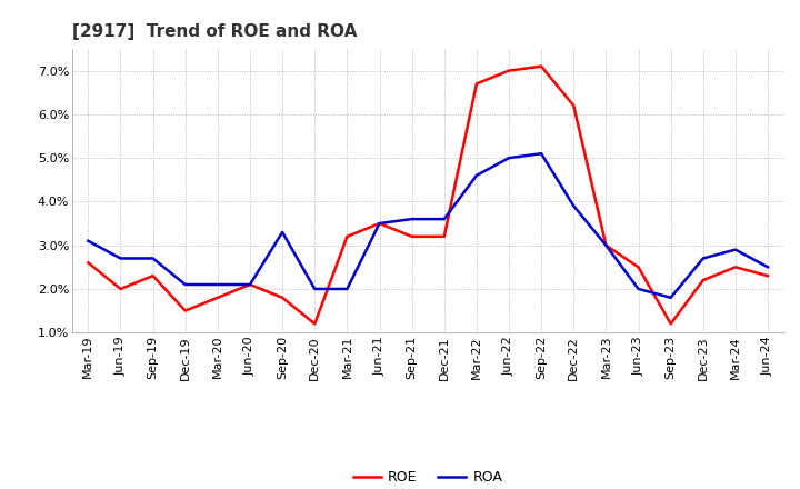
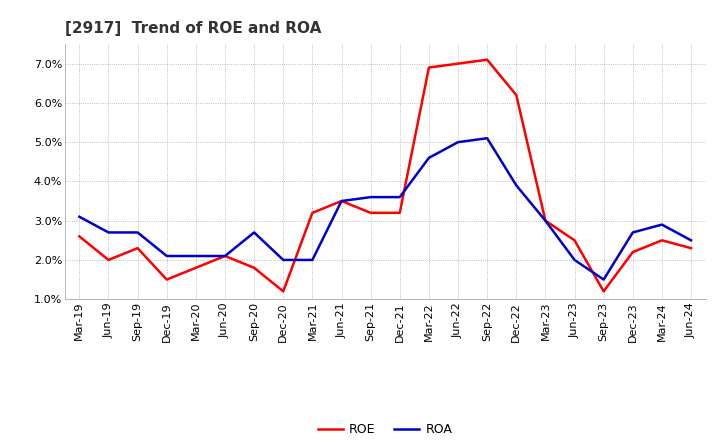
ROA/Sep-20: 3.3% -> 2.7%
ROE/Mar-22: 6.7% -> 6.9%
ROA/Sep-23: 1.8% -> 1.5%
